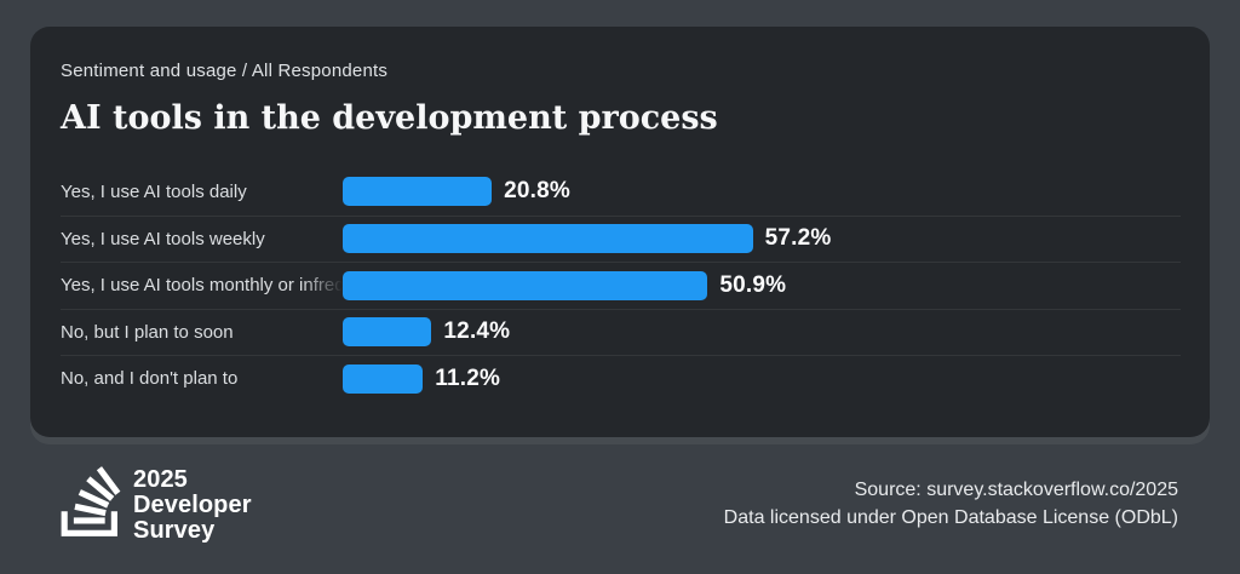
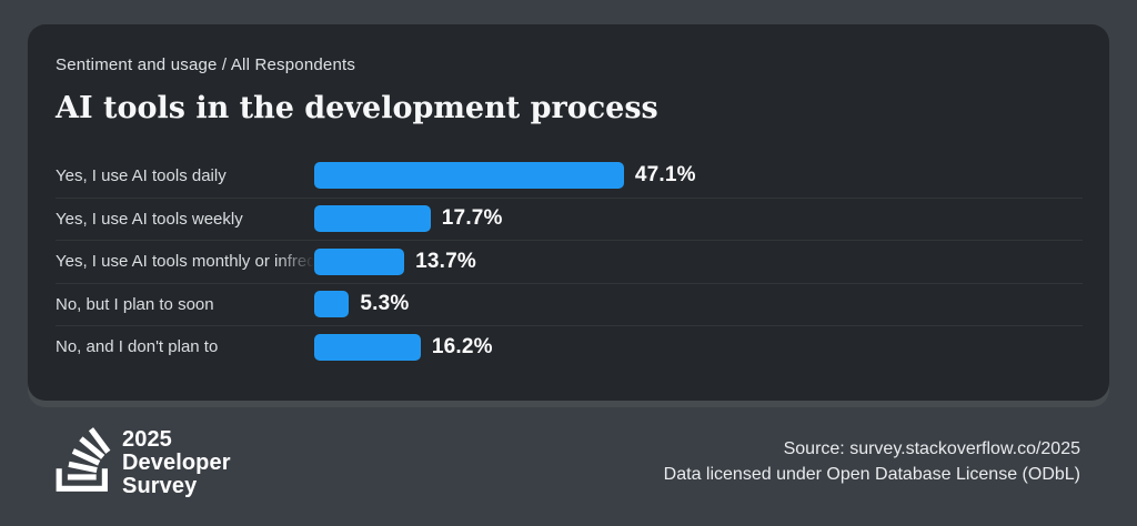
Yes, I use AI tools daily: 20.8% -> 47.1%
Yes, I use AI tools weekly: 57.2% -> 17.7%
Yes, I use AI tools monthly or infrequently: 50.9% -> 13.7%
No, but I plan to soon: 12.4% -> 5.3%
No, and I don't plan to: 11.2% -> 16.2%
